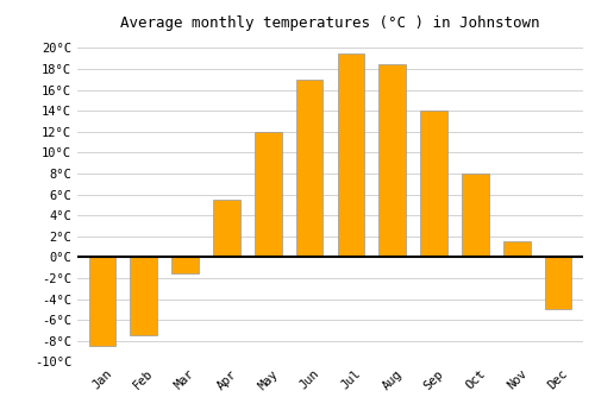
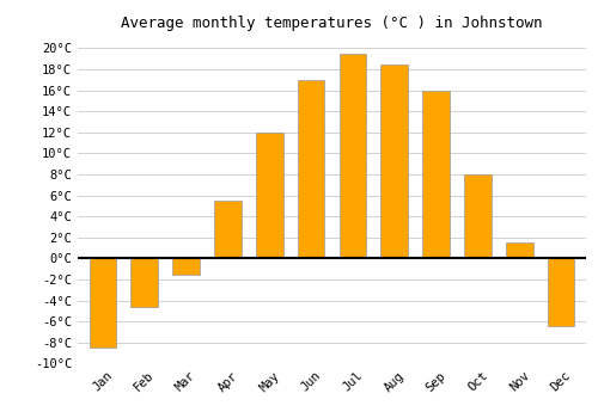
Feb: -7.5°C -> -4.6°C
Sep: 14.0°C -> 16.0°C
Dec: -5.0°C -> -6.4°C
